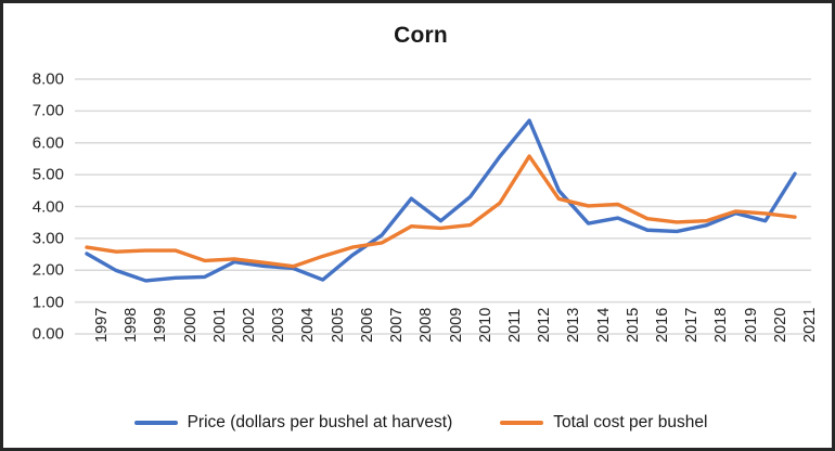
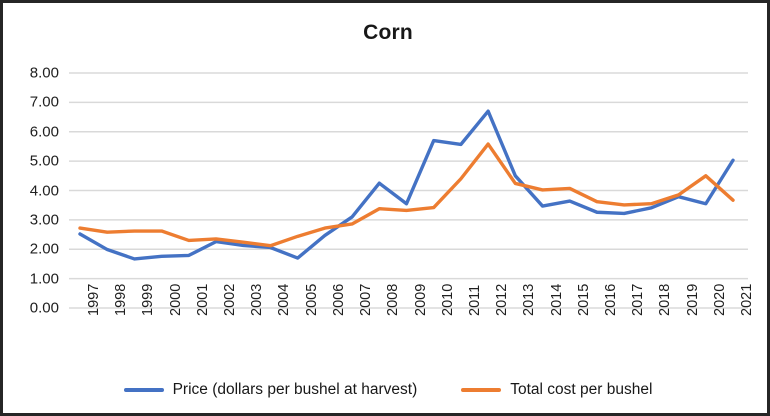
Price (dollars per bushel at harvest)/2010: 4.3 -> 5.7
Total cost per bushel/2011: 4.1 -> 4.4
Total cost per bushel/2020: 3.8 -> 4.5
